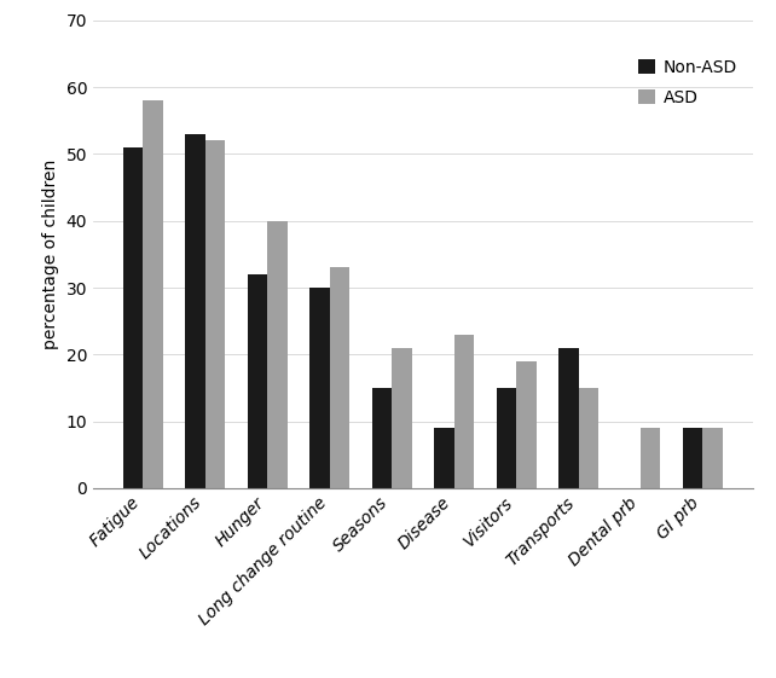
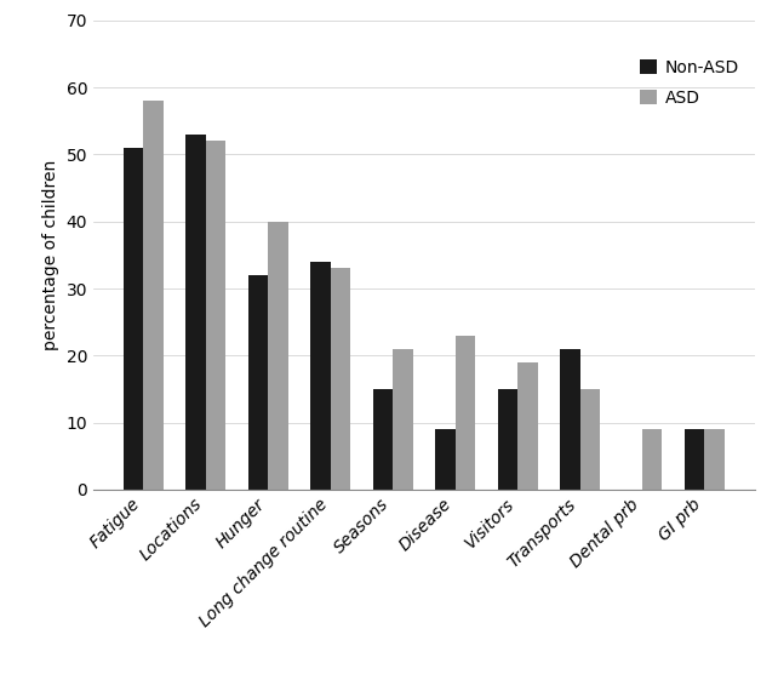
Non-ASD/Long change routine: 30 -> 34
